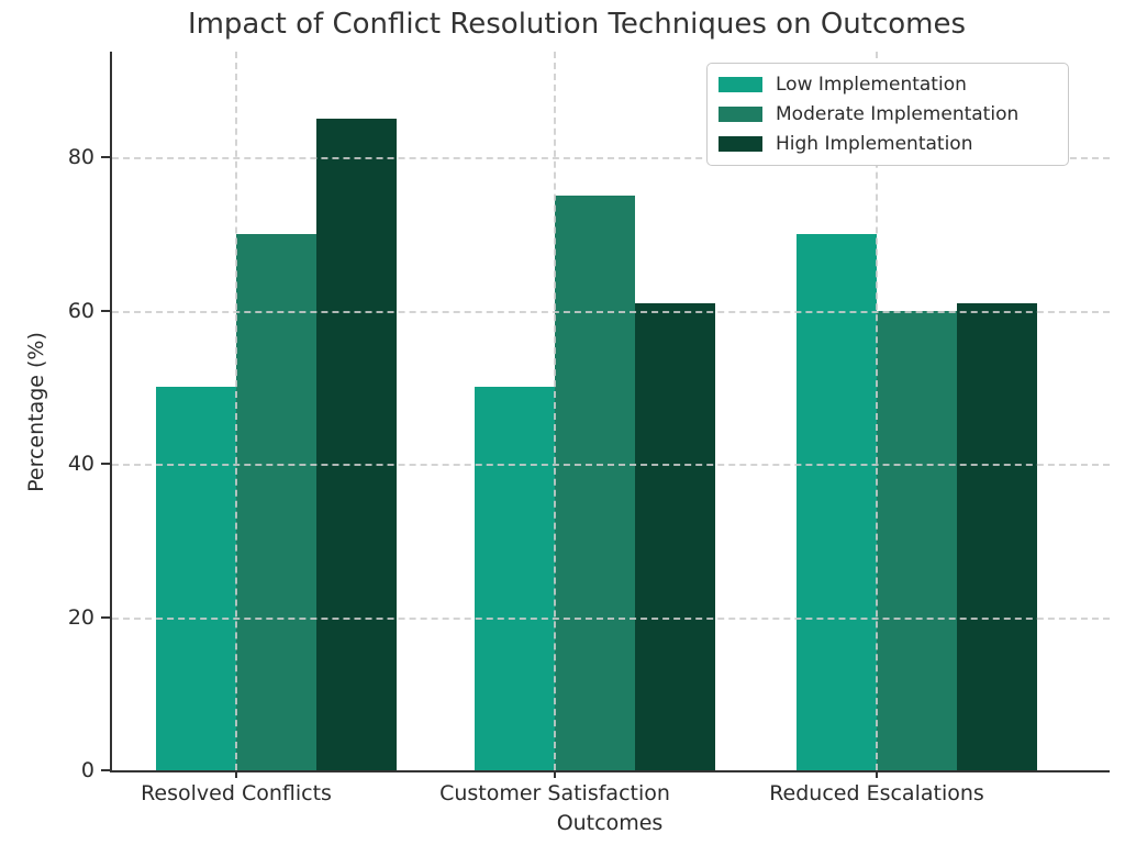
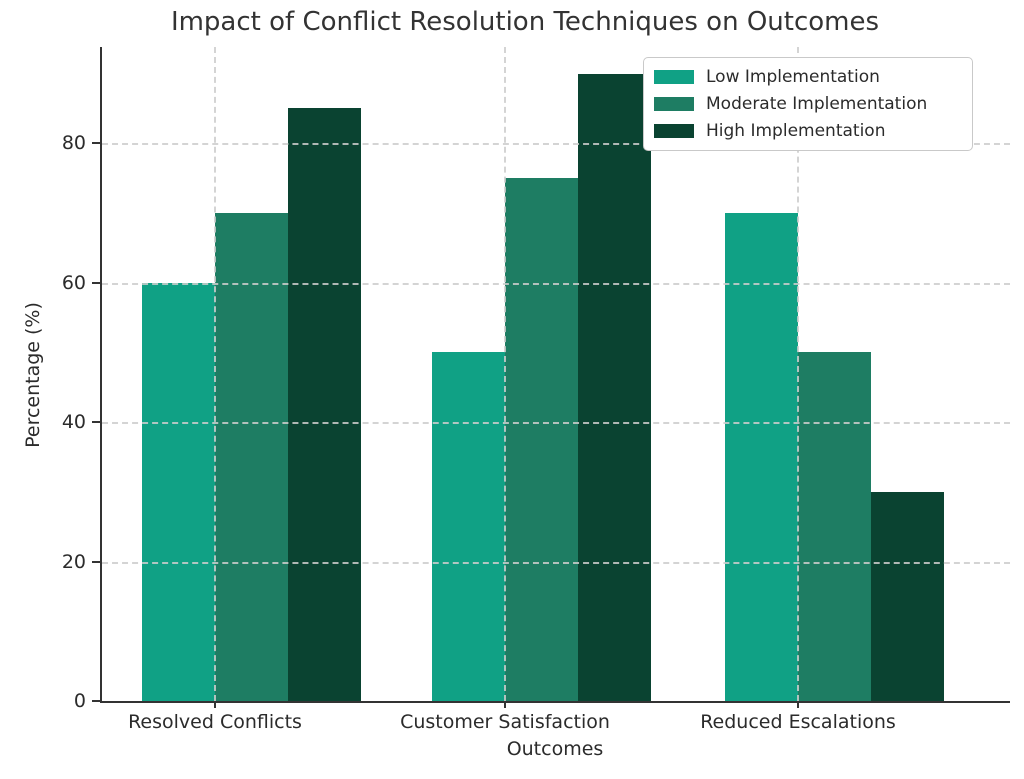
Low Implementation/Resolved Conflicts: 50 -> 60
High Implementation/Customer Satisfaction: 61 -> 90
Moderate Implementation/Reduced Escalations: 60 -> 50
High Implementation/Reduced Escalations: 61 -> 30
